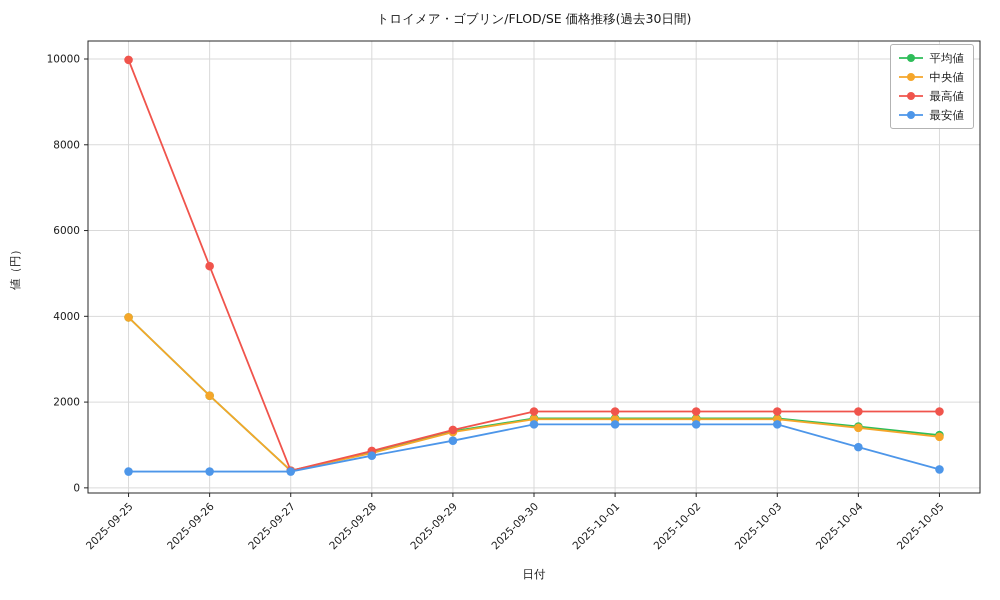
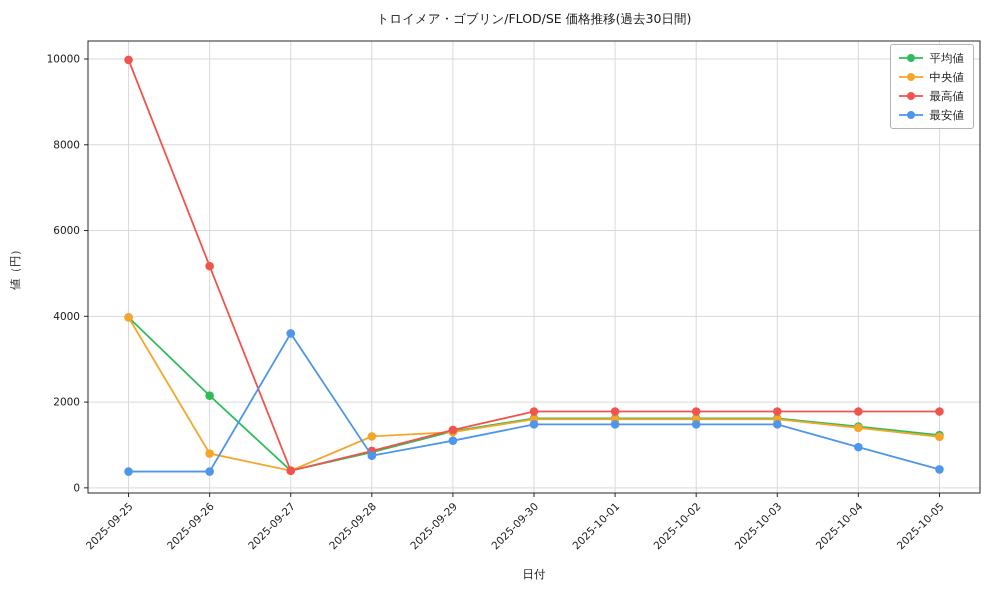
中央値/2025-09-26: 2200 -> 800
最安値/2025-09-27: 400 -> 3600
中央値/2025-09-28: 800 -> 1200
